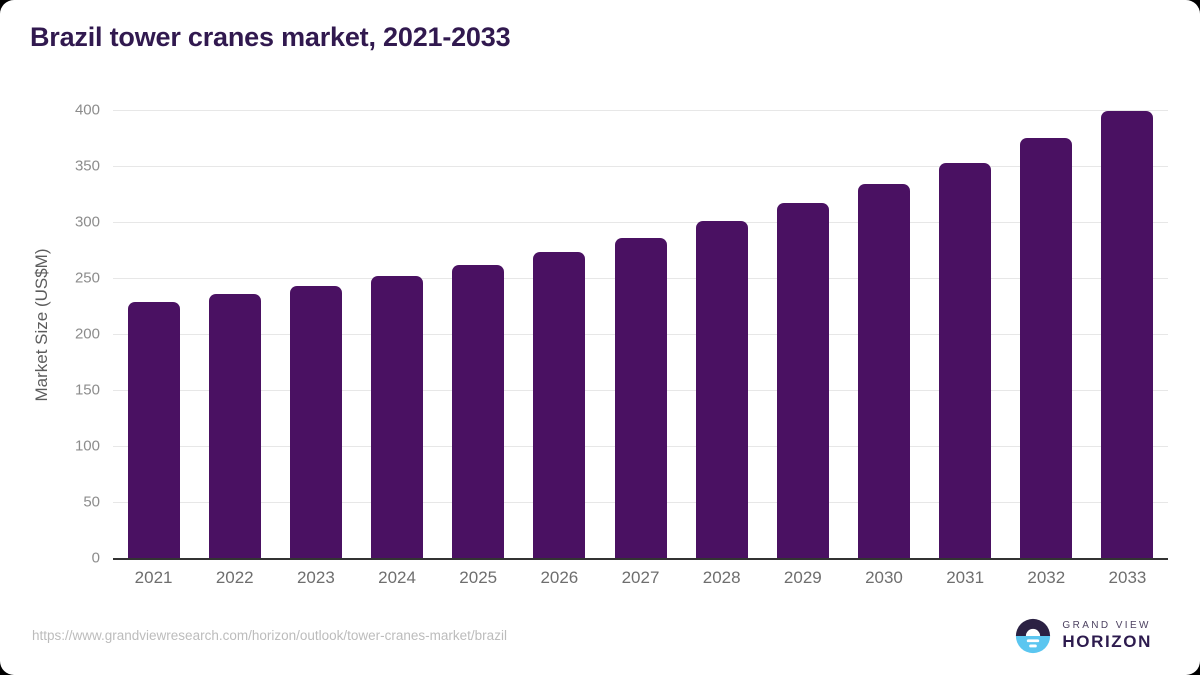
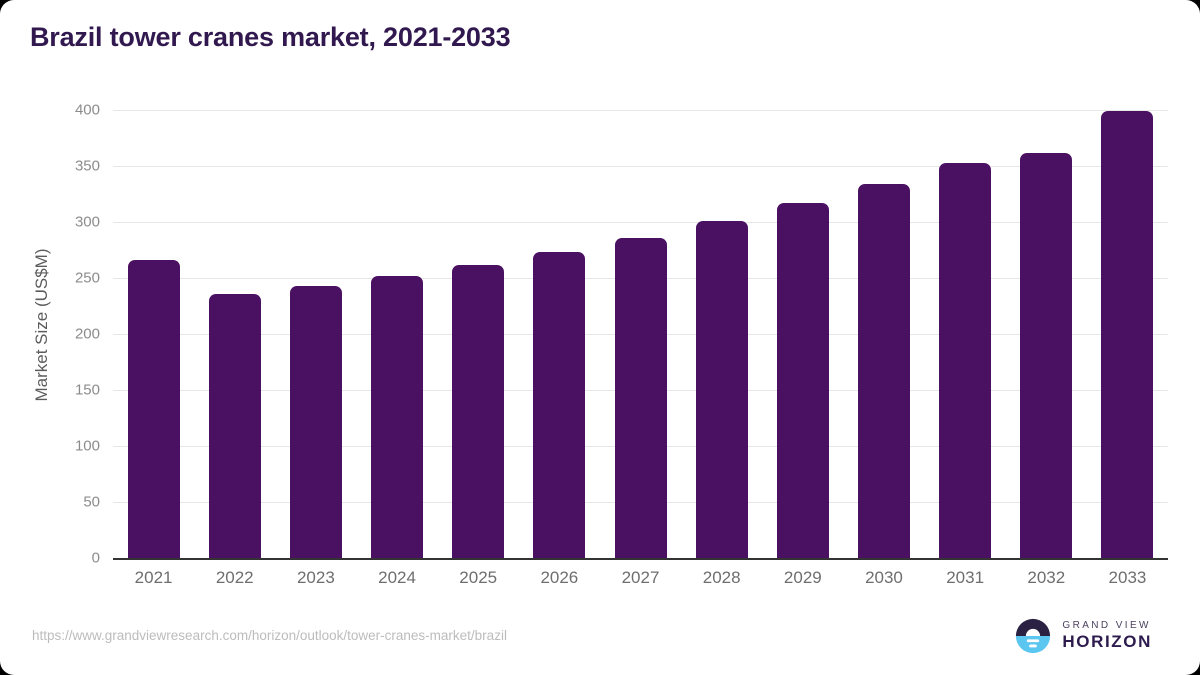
2021: 229 -> 266
2032: 375 -> 362
